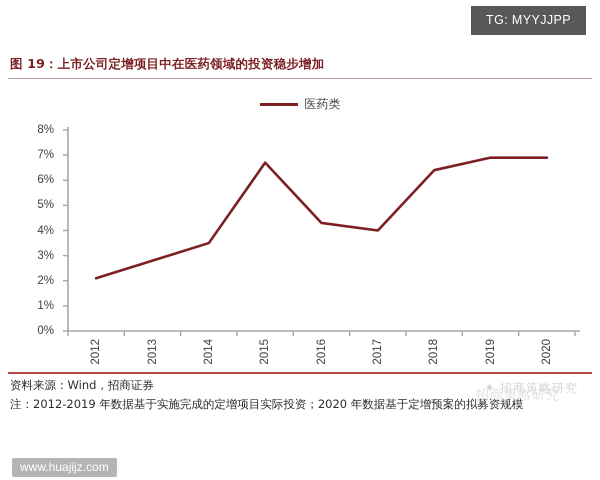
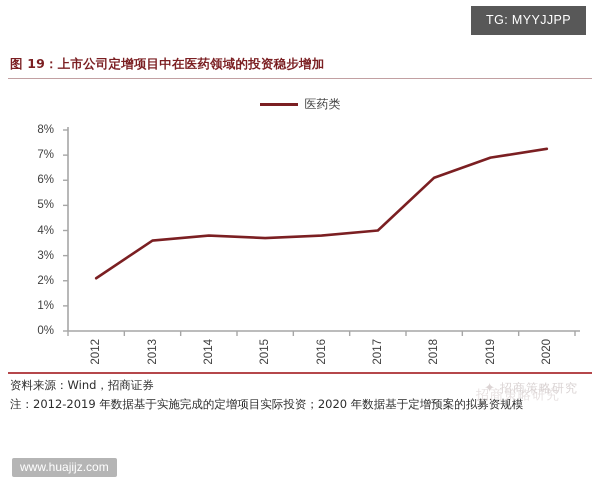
2013: 2.8% -> 3.6%
2014: 3.5% -> 3.8%
2015: 6.7% -> 3.7%
2016: 4.3% -> 3.8%
2018: 6.4% -> 6.1%
2020: 6.9% -> 7.2%
